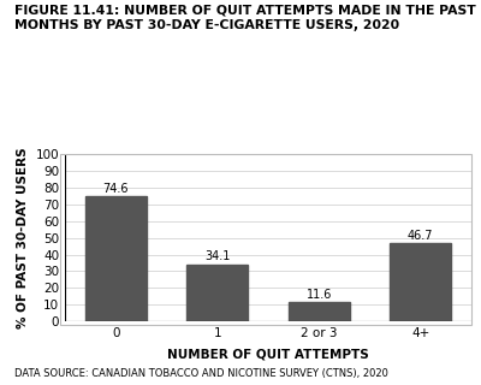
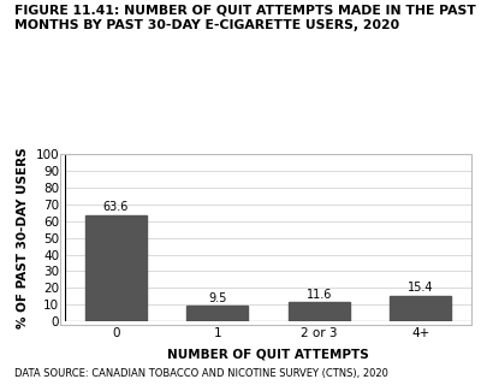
0: 74.6 -> 63.6
1: 34.1 -> 9.5
4+: 46.7 -> 15.4
